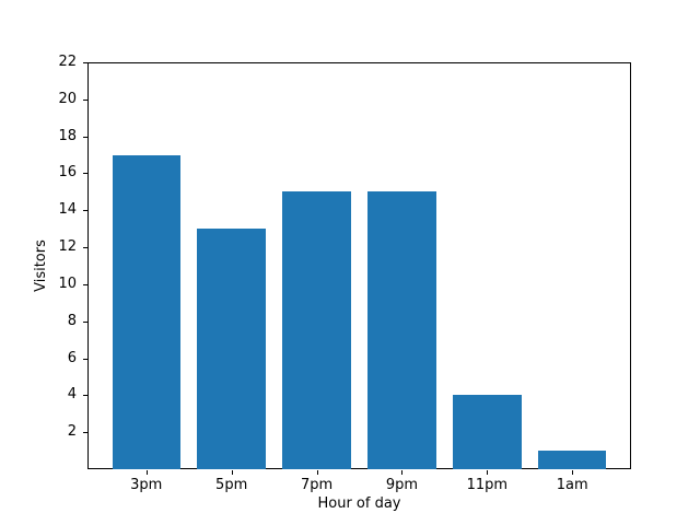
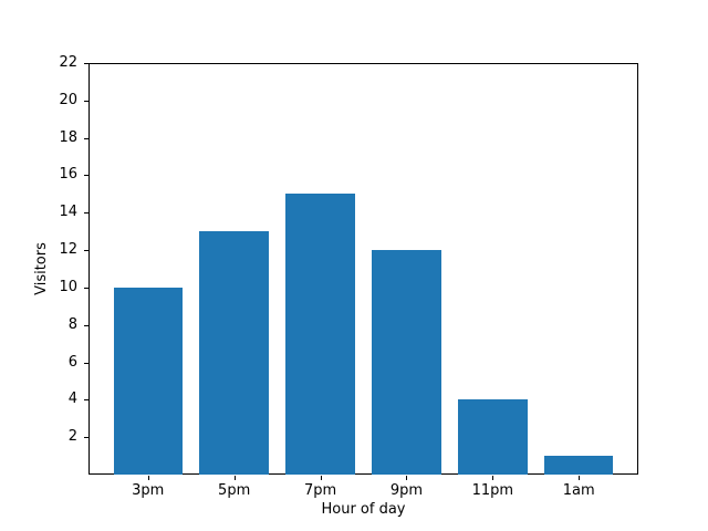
3pm: 17 -> 10
9pm: 15 -> 12
